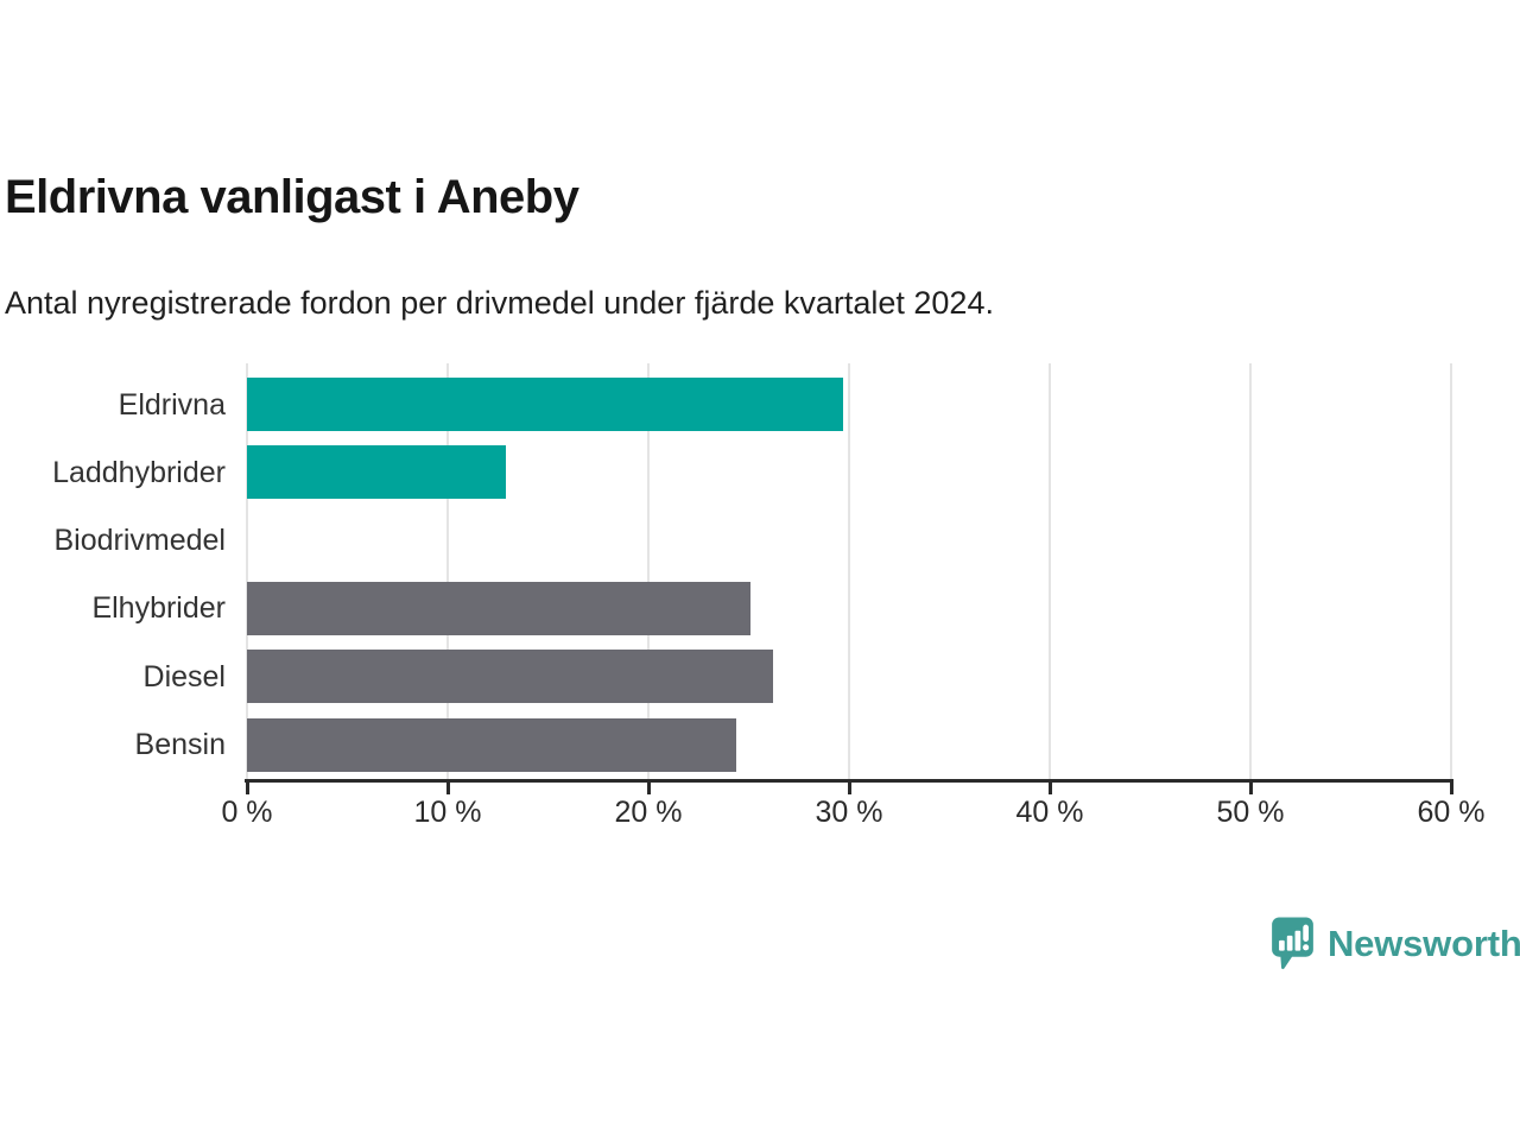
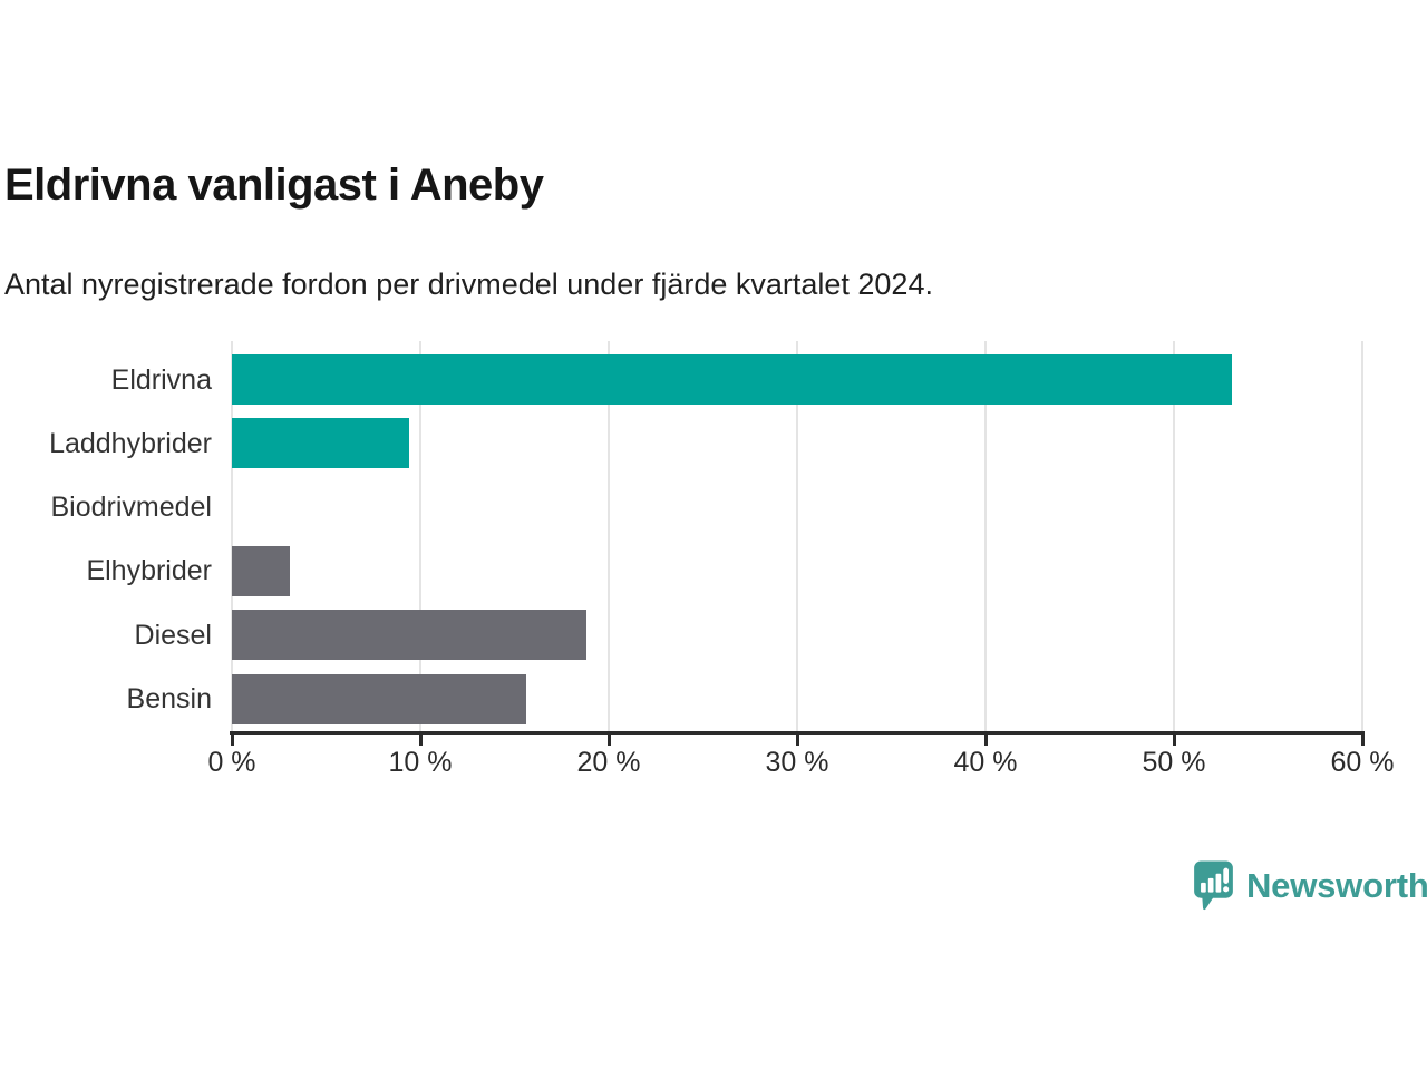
Eldrivna: 29.7% -> 53.1%
Laddhybrider: 12.9% -> 9.4%
Elhybrider: 25.1% -> 3.1%
Diesel: 26.2% -> 18.8%
Bensin: 24.4% -> 15.6%
